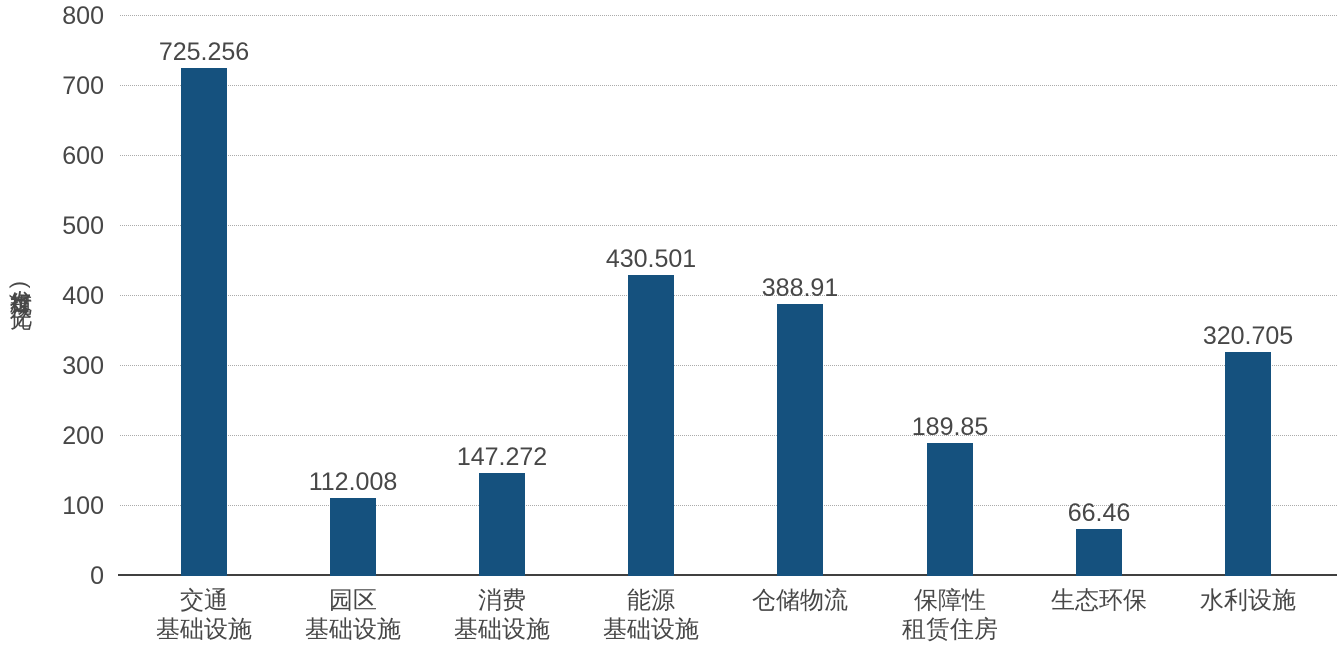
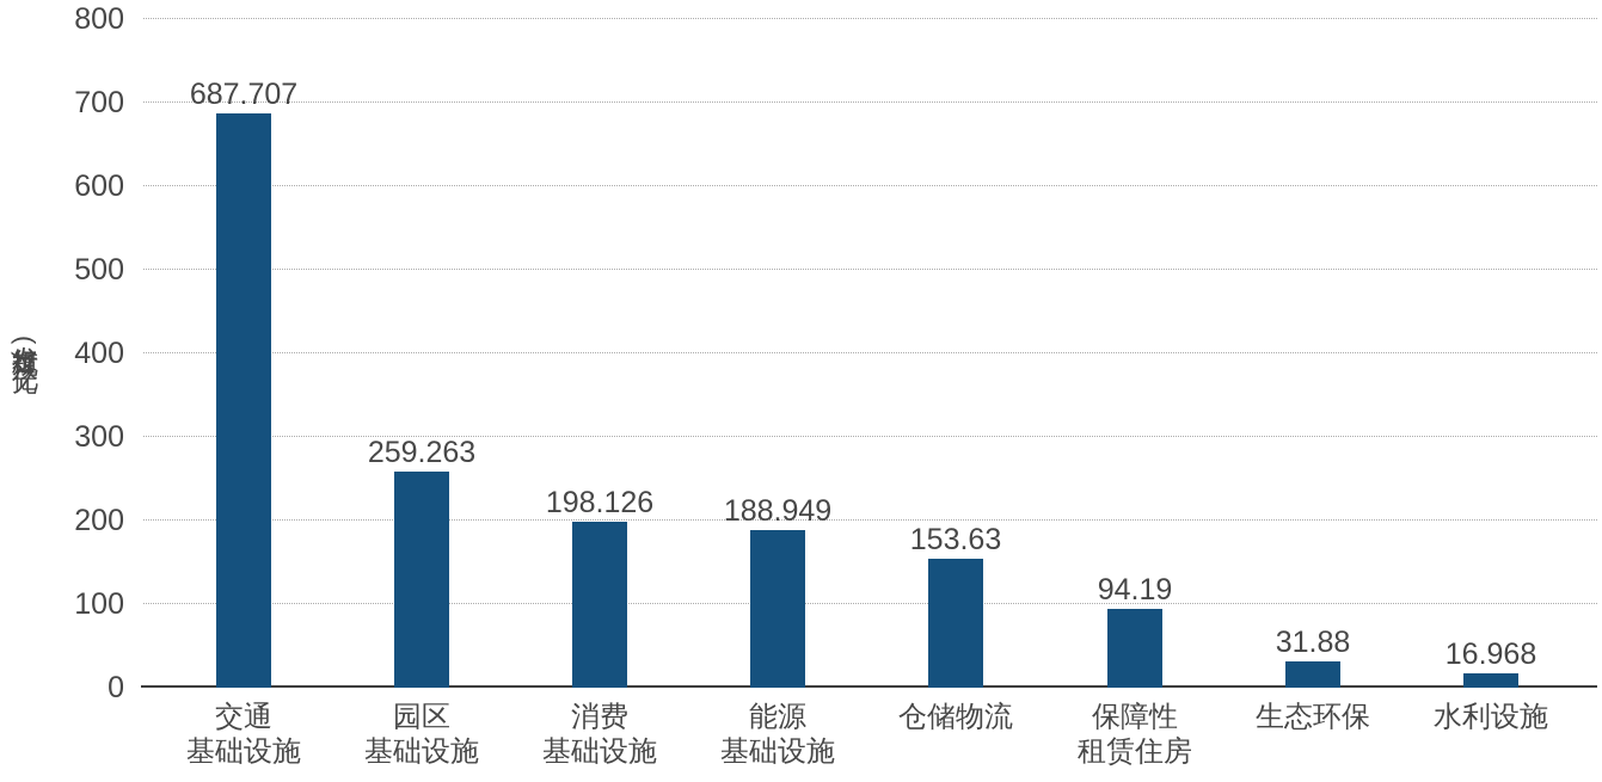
交通 基础设施: 725.256 -> 687.707
园区 基础设施: 112.008 -> 259.263
消费 基础设施: 147.272 -> 198.126
能源 基础设施: 430.501 -> 188.949
仓储物流: 388.91 -> 153.63
保障性 租赁住房: 189.85 -> 94.19
生态环保: 66.46 -> 31.88
水利设施: 320.705 -> 16.968
